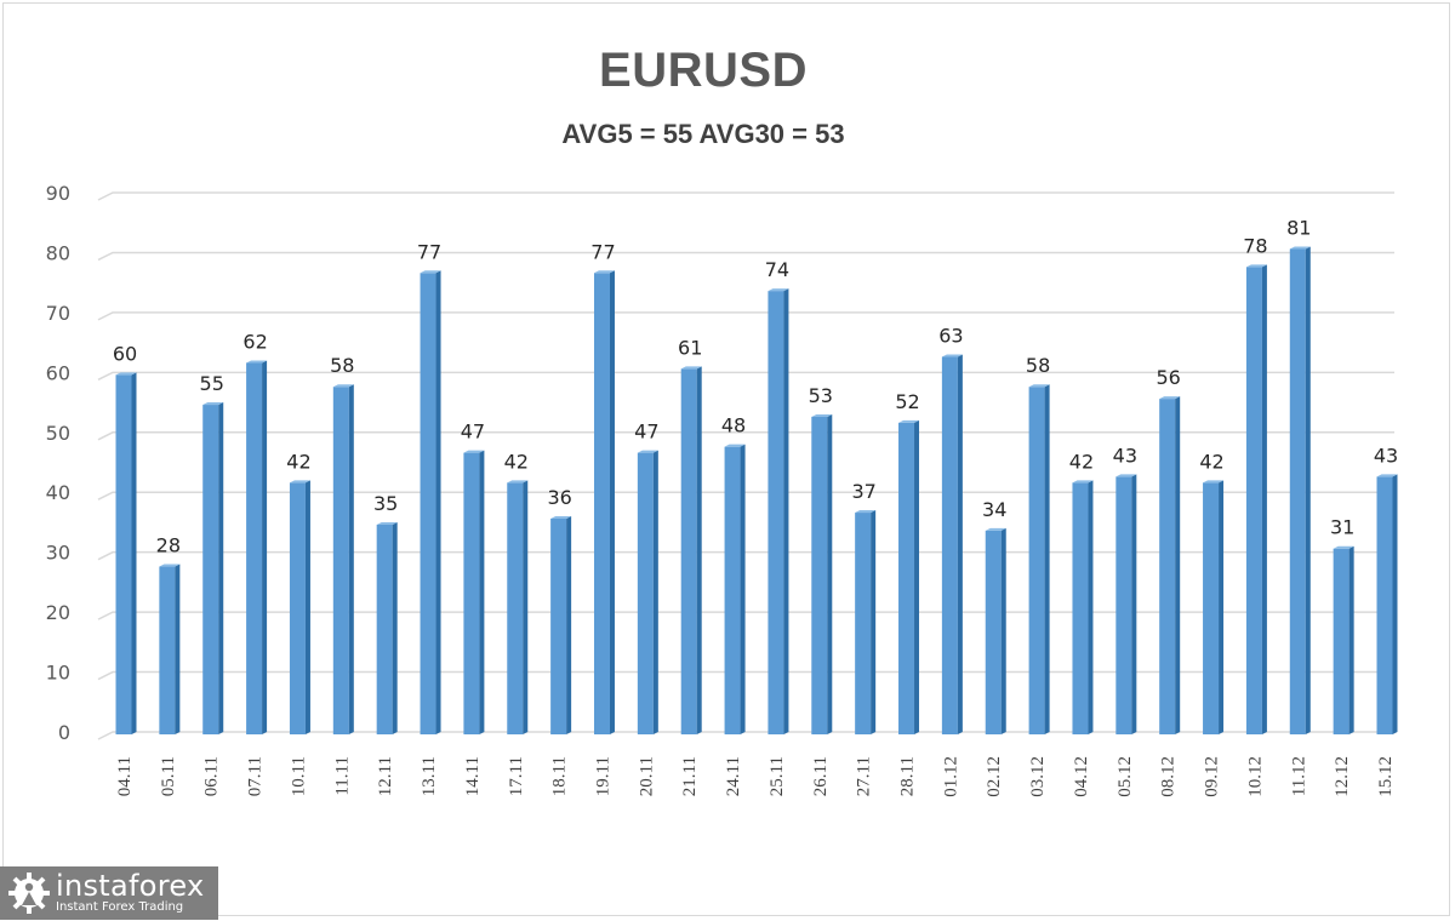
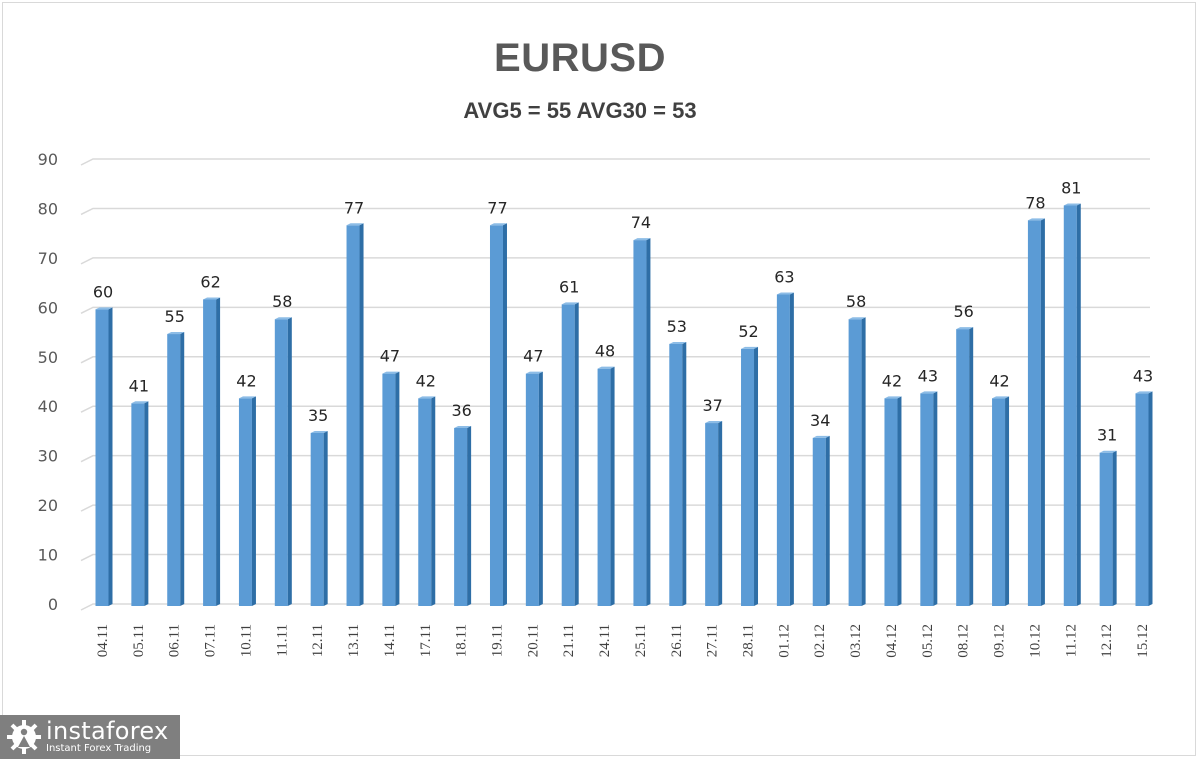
05.11: 28 -> 41
